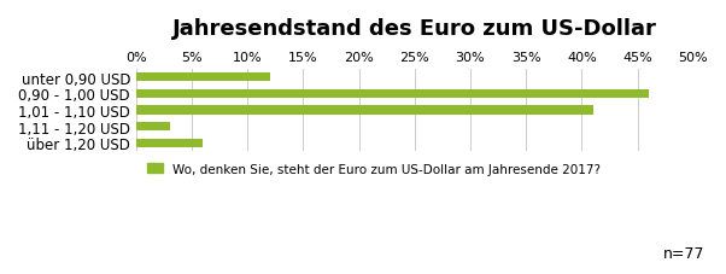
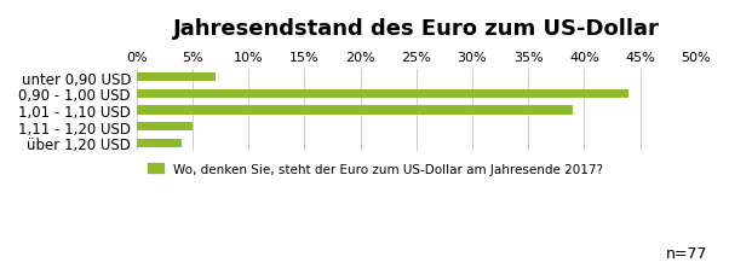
unter 0,90 USD: 12% -> 7%
0,90 - 1,00 USD: 46% -> 44%
1,01 - 1,10 USD: 41% -> 39%
1,11 - 1,20 USD: 3% -> 5%
über 1,20 USD: 6% -> 4%
